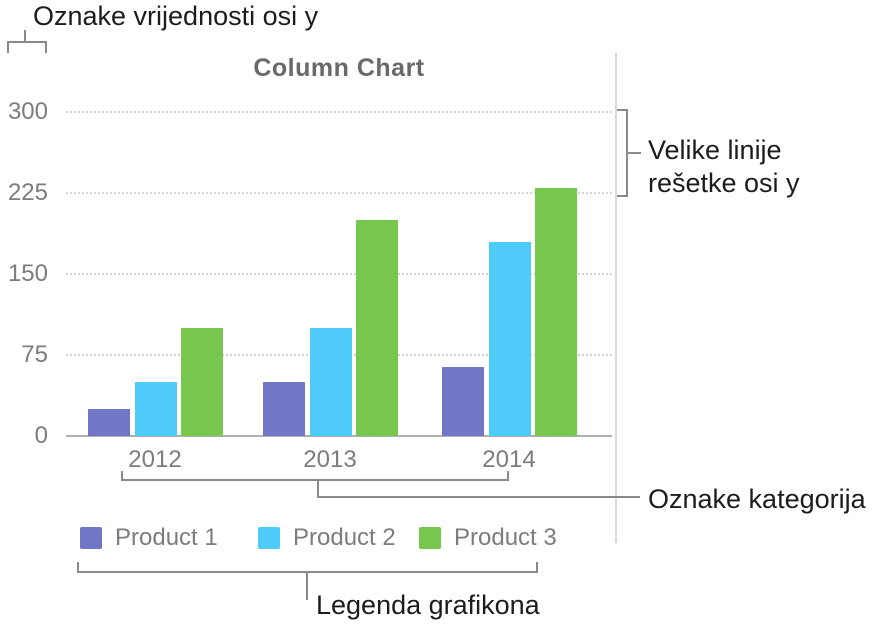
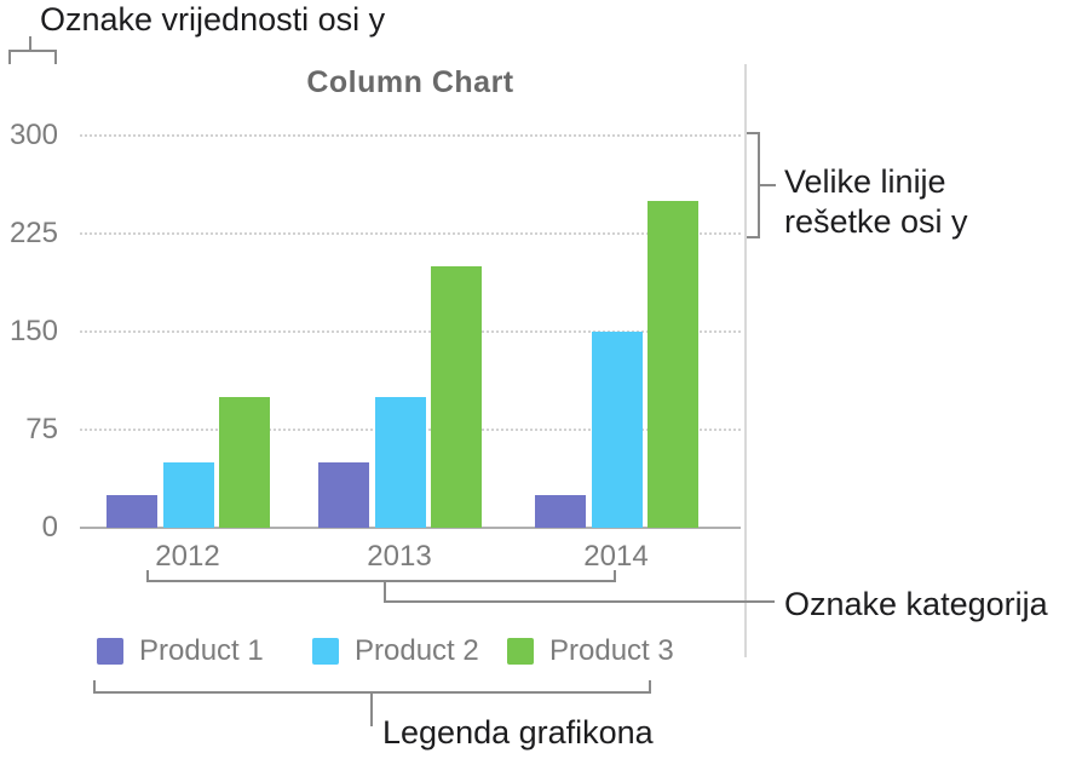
Product 1/2014: 64 -> 25
Product 2/2014: 180 -> 150
Product 3/2014: 230 -> 250
